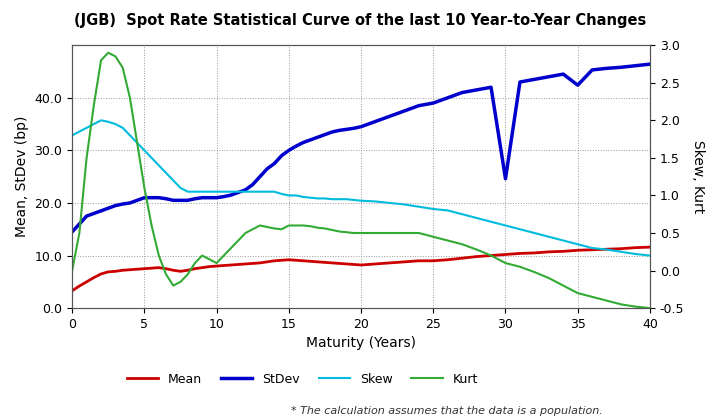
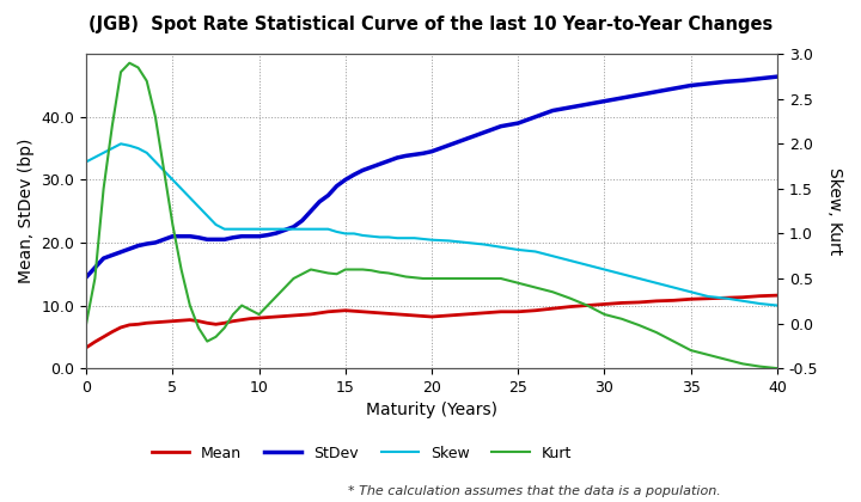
StDev/30: 24.6 -> 42.5
StDev/35: 42.4 -> 45.0
